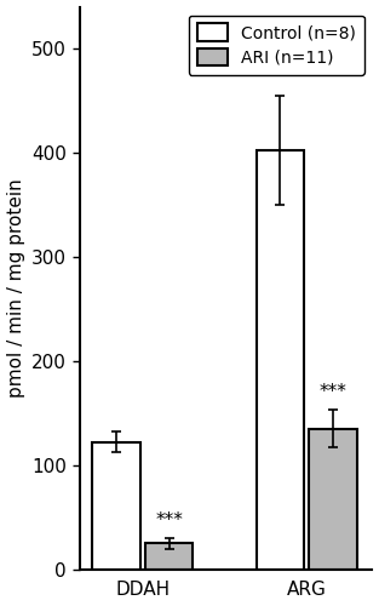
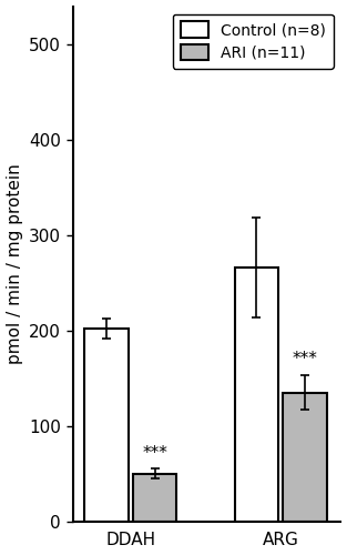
Control (n=8)/DDAH: 122 -> 202
ARI (n=11)/DDAH: 25 -> 50
Control (n=8)/ARG: 402 -> 266
